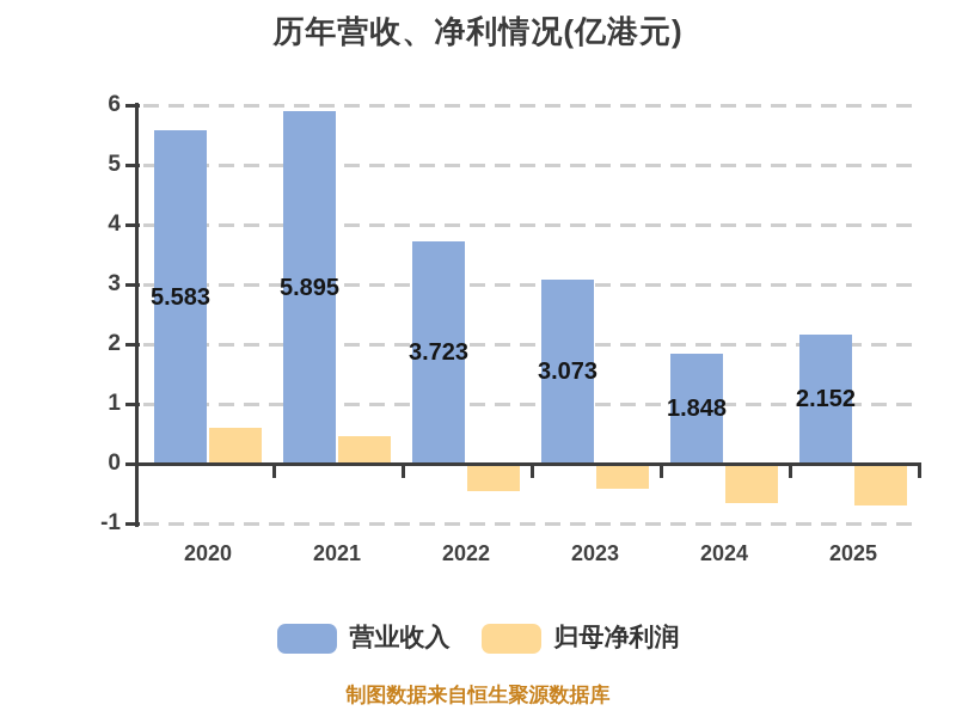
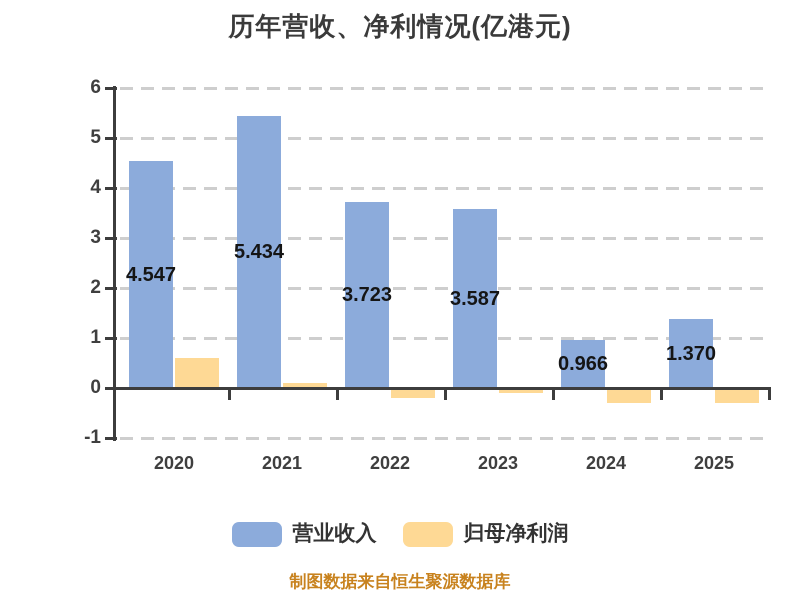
营业收入/2020: 5.583 -> 4.547
营业收入/2021: 5.895 -> 5.434
归母净利润/2021: 0.5 -> 0.1
归母净利润/2022: -0.5 -> -0.2
营业收入/2023: 3.073 -> 3.587
归母净利润/2023: -0.4 -> -0.1
营业收入/2024: 1.848 -> 0.966
归母净利润/2024: -0.7 -> -0.3
营业收入/2025: 2.152 -> 1.370
归母净利润/2025: -0.7 -> -0.3
